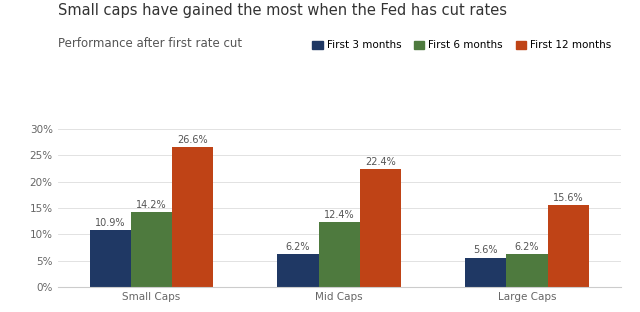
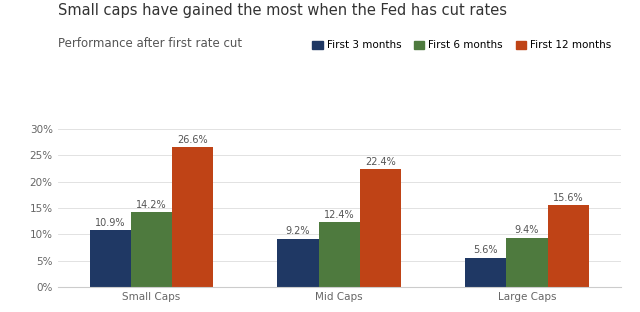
First 3 months/Mid Caps: 6.2% -> 9.2%
First 6 months/Large Caps: 6.2% -> 9.4%
